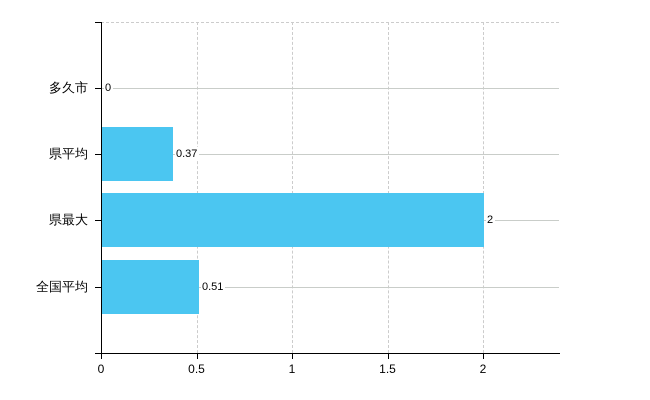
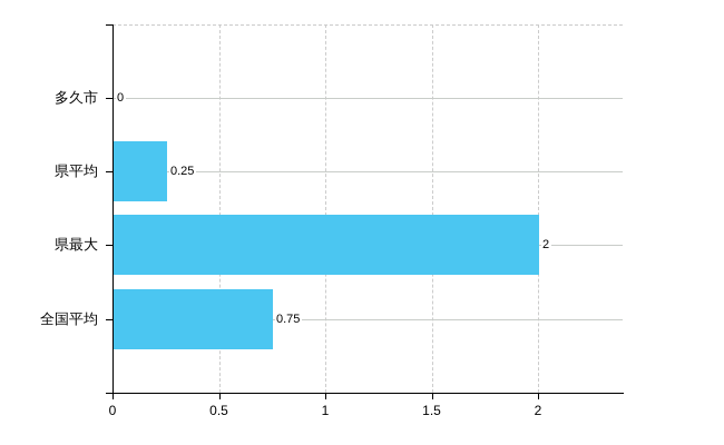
県平均: 0.37 -> 0.25
全国平均: 0.51 -> 0.75
